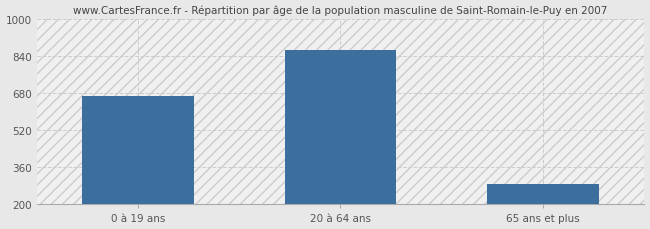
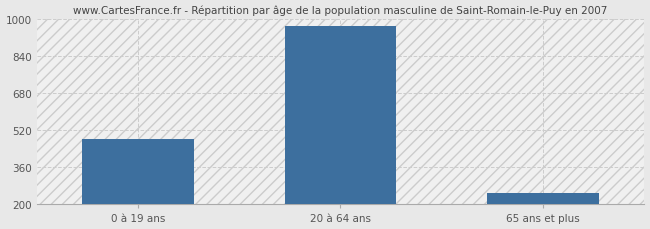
0 à 19 ans: 665 -> 480
20 à 64 ans: 865 -> 970
65 ans et plus: 290 -> 248
